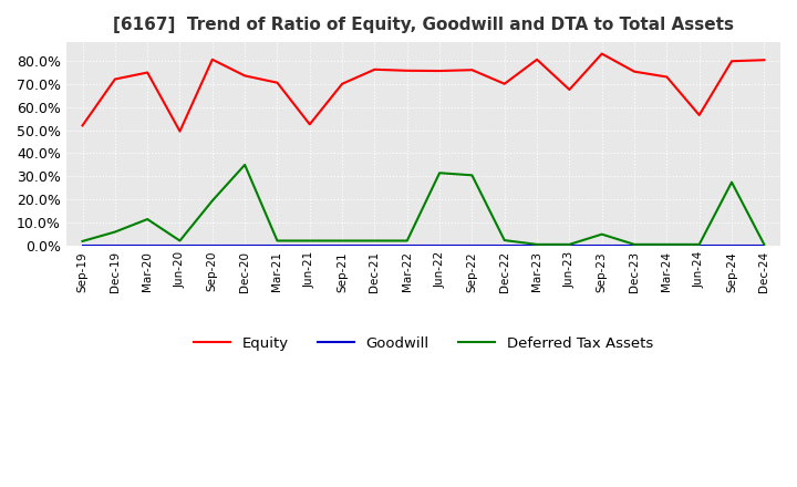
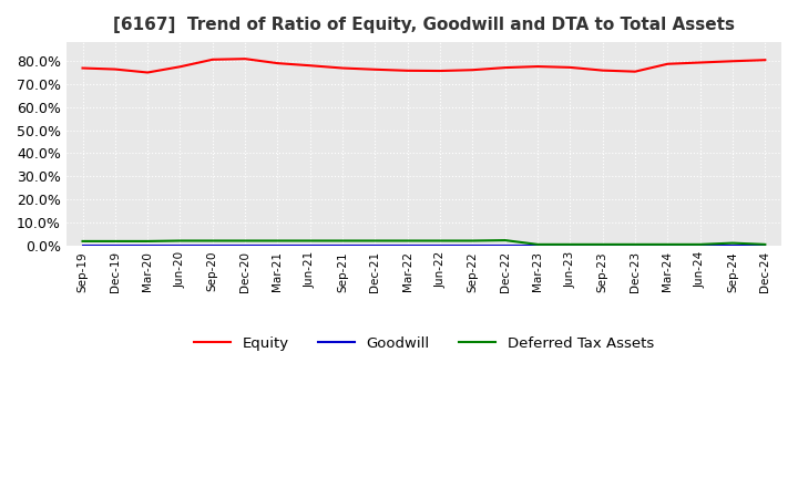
Equity/Sep-19: 52.0% -> 76.8%
Equity/Dec-19: 72.0% -> 76.3%
Deferred Tax Assets/Dec-19: 6.0% -> 2.0%
Deferred Tax Assets/Mar-20: 11.5% -> 2.0%
Equity/Jun-20: 49.5% -> 77.4%
Deferred Tax Assets/Sep-20: 19.5% -> 2.2%
Equity/Dec-20: 73.5% -> 80.8%
Deferred Tax Assets/Dec-20: 35.0% -> 2.2%
Equity/Mar-21: 70.5% -> 78.9%
Equity/Jun-21: 52.5% -> 77.9%
Equity/Sep-21: 70.0% -> 76.8%
Deferred Tax Assets/Jun-22: 31.5% -> 2.2%
Deferred Tax Assets/Sep-22: 30.5% -> 2.2%
Equity/Dec-22: 70.0% -> 77.0%
Equity/Mar-23: 80.5% -> 77.5%
Equity/Jun-23: 67.5% -> 77.1%
Equity/Sep-23: 83.0% -> 75.8%
Deferred Tax Assets/Sep-23: 5.0% -> 0.6%
Equity/Mar-24: 73.0% -> 78.6%
Equity/Jun-24: 56.5% -> 79.2%
Deferred Tax Assets/Sep-24: 27.5% -> 1.2%
